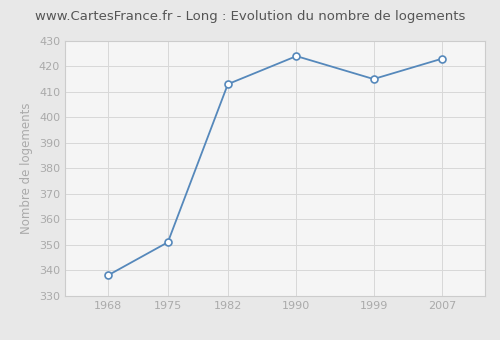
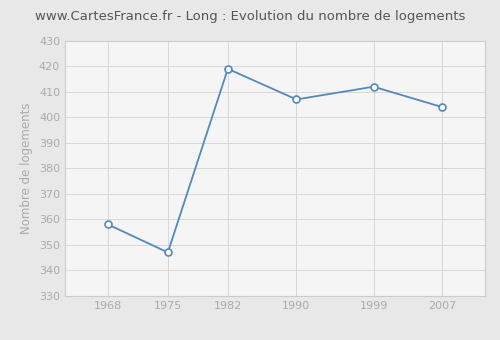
1968: 338 -> 358
1975: 351 -> 347
1982: 413 -> 419
1990: 424 -> 407
1999: 415 -> 412
2007: 423 -> 404
